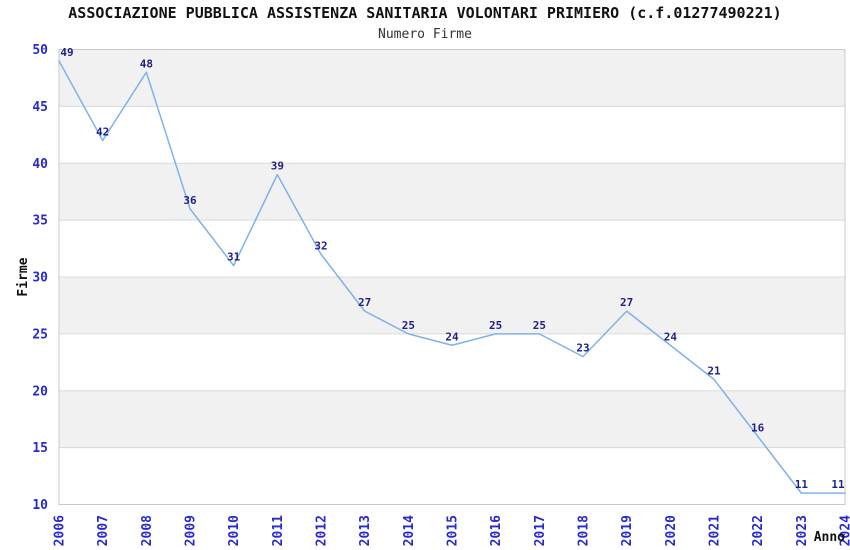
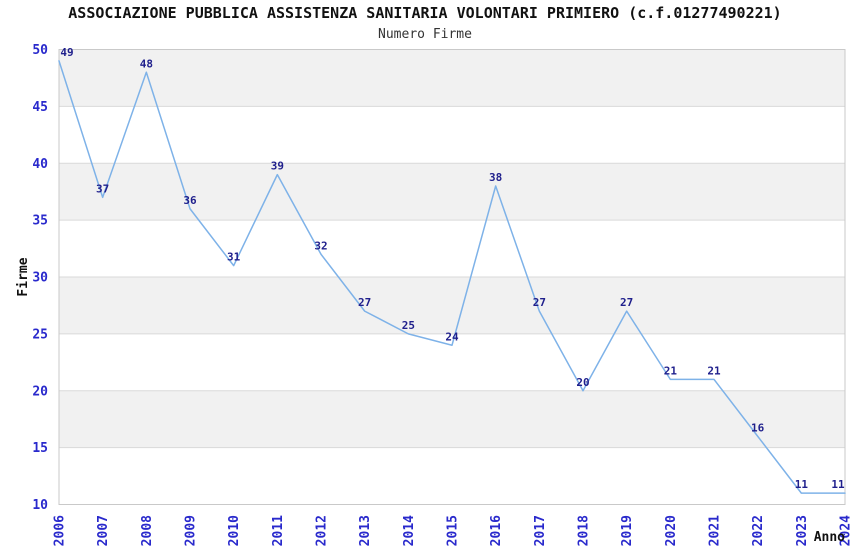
2007: 42 -> 37
2016: 25 -> 38
2017: 25 -> 27
2018: 23 -> 20
2020: 24 -> 21
